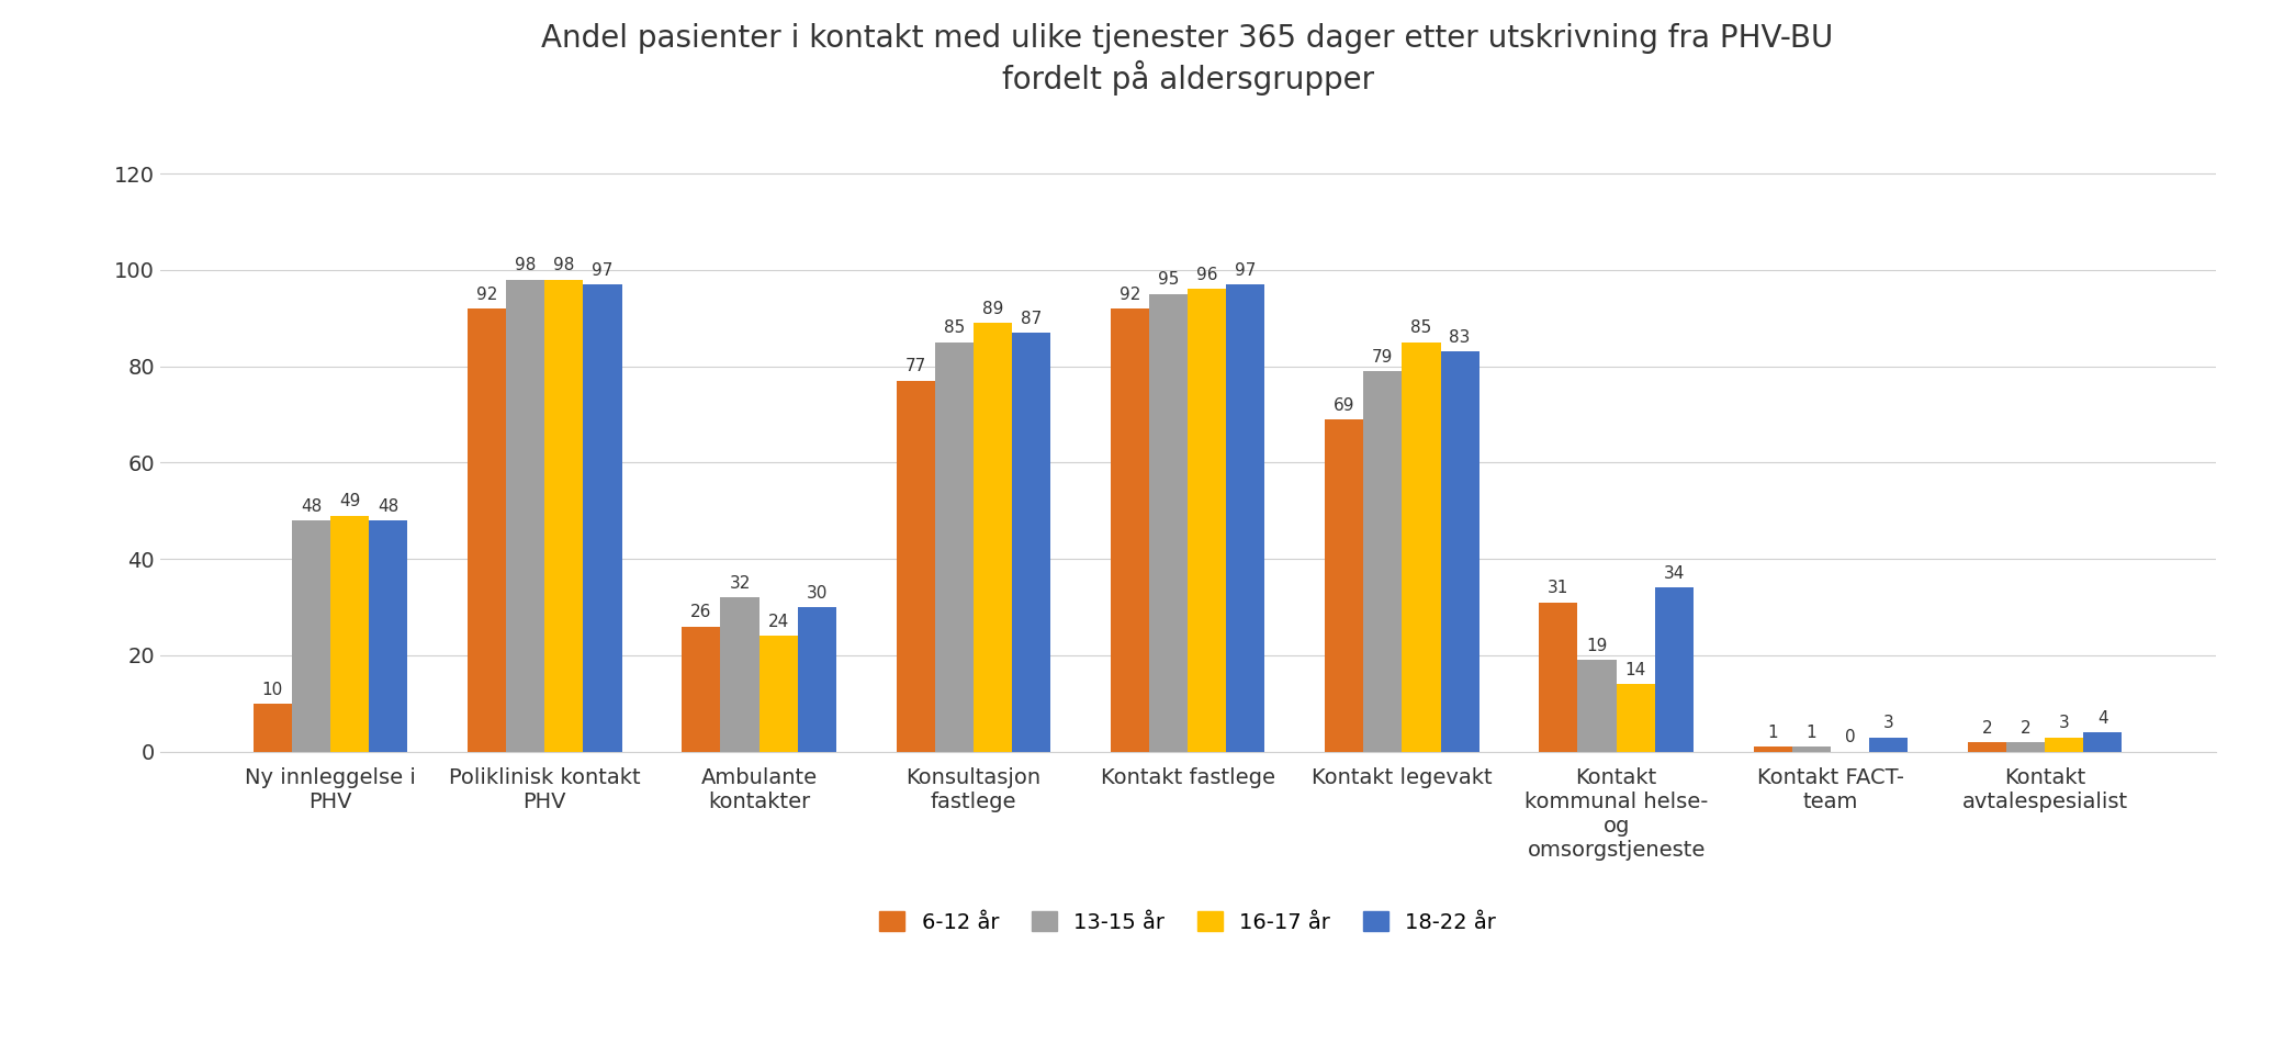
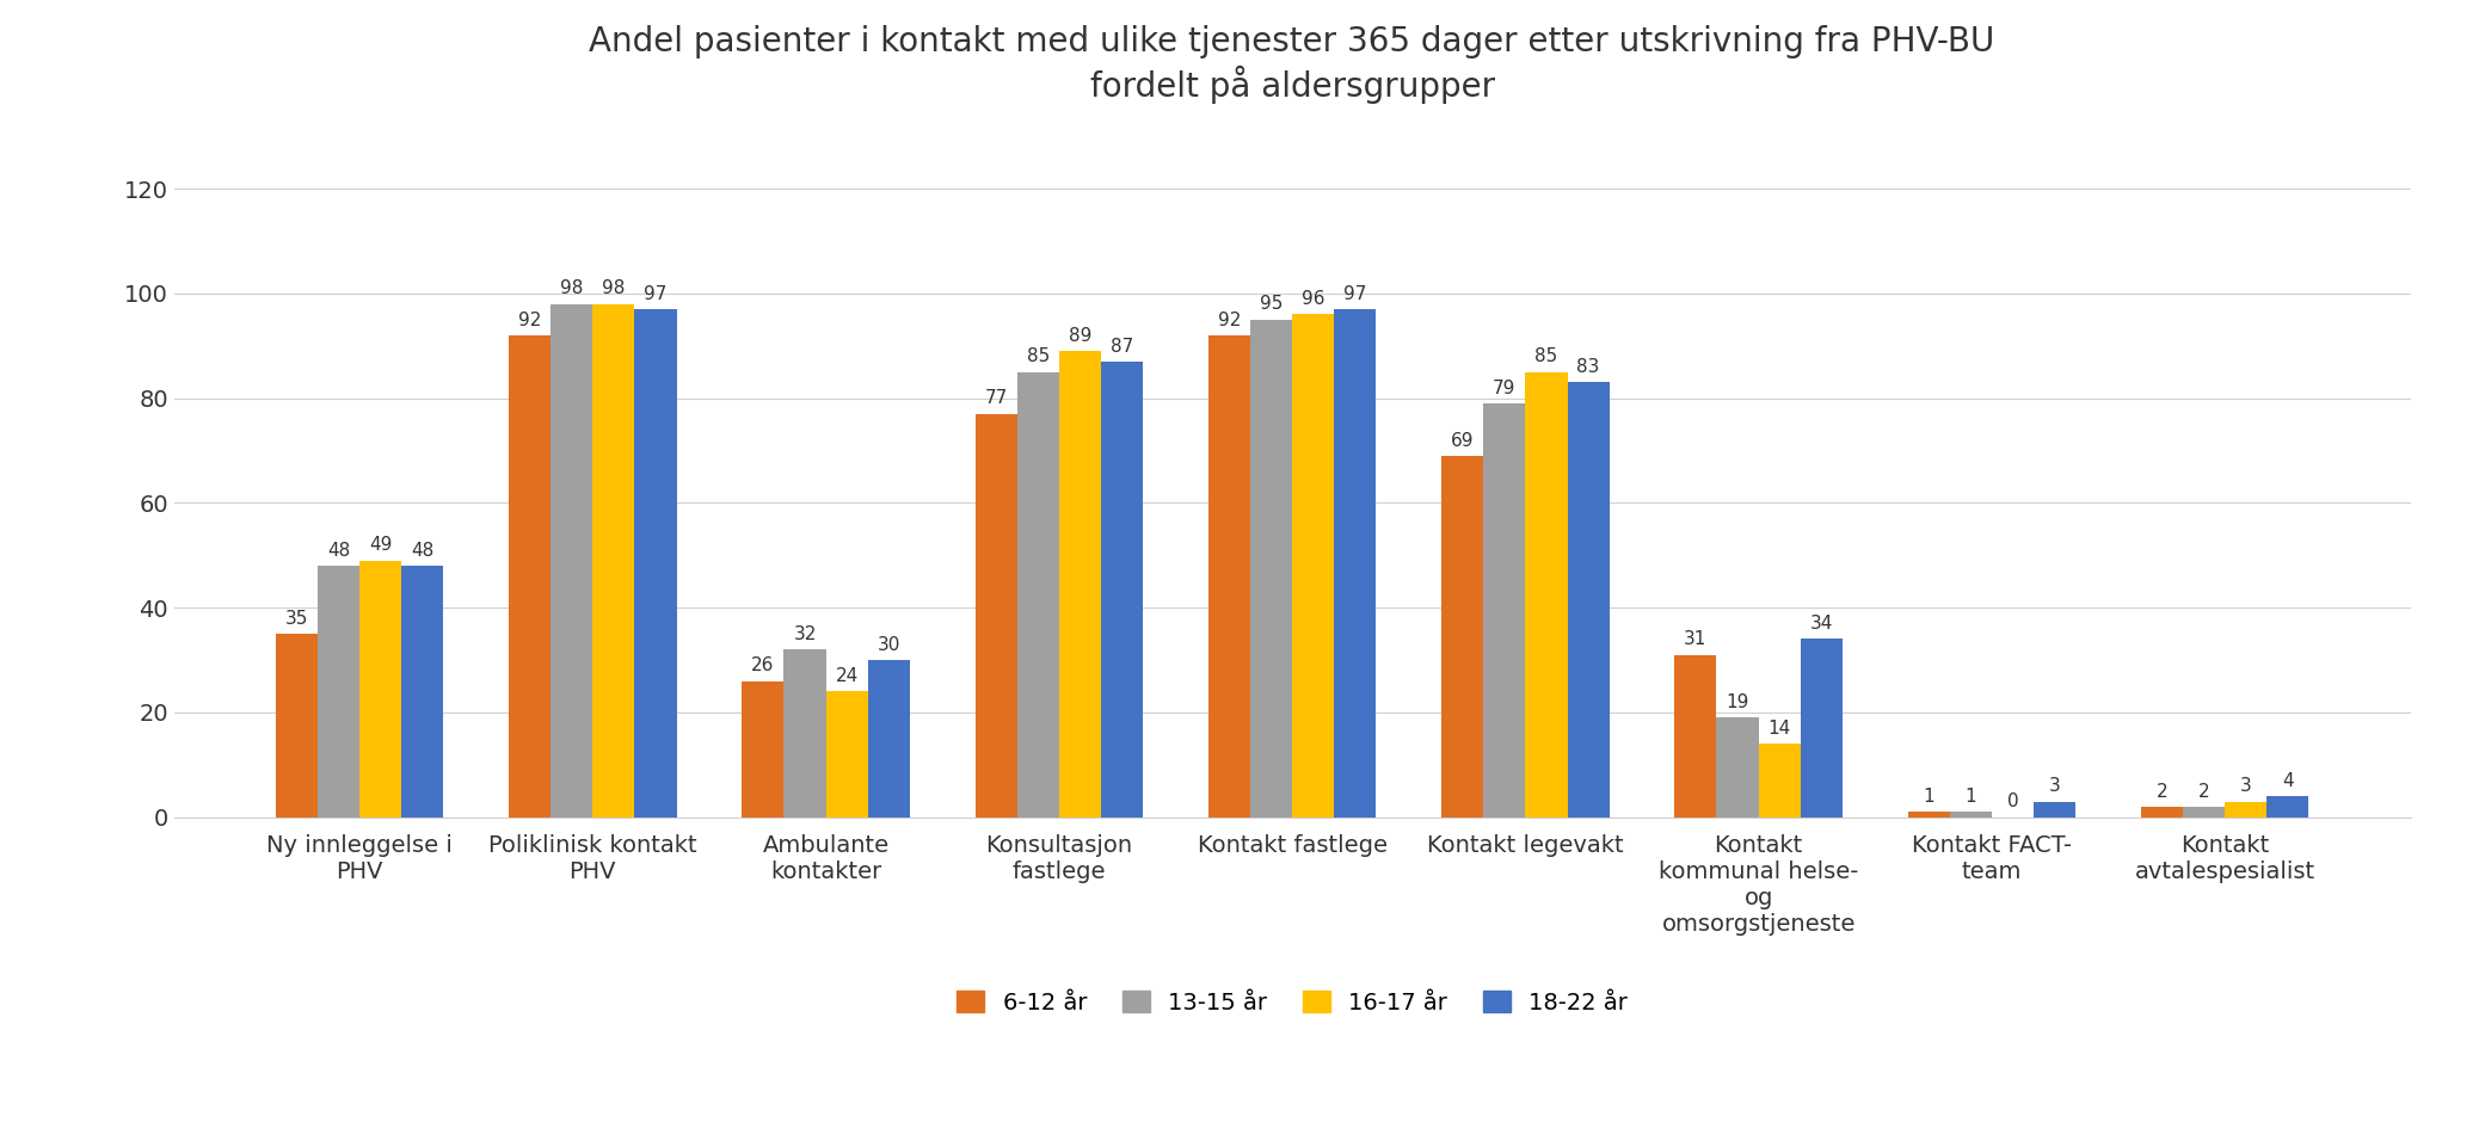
6-12 år/Ny innleggelse i PHV: 10 -> 35
